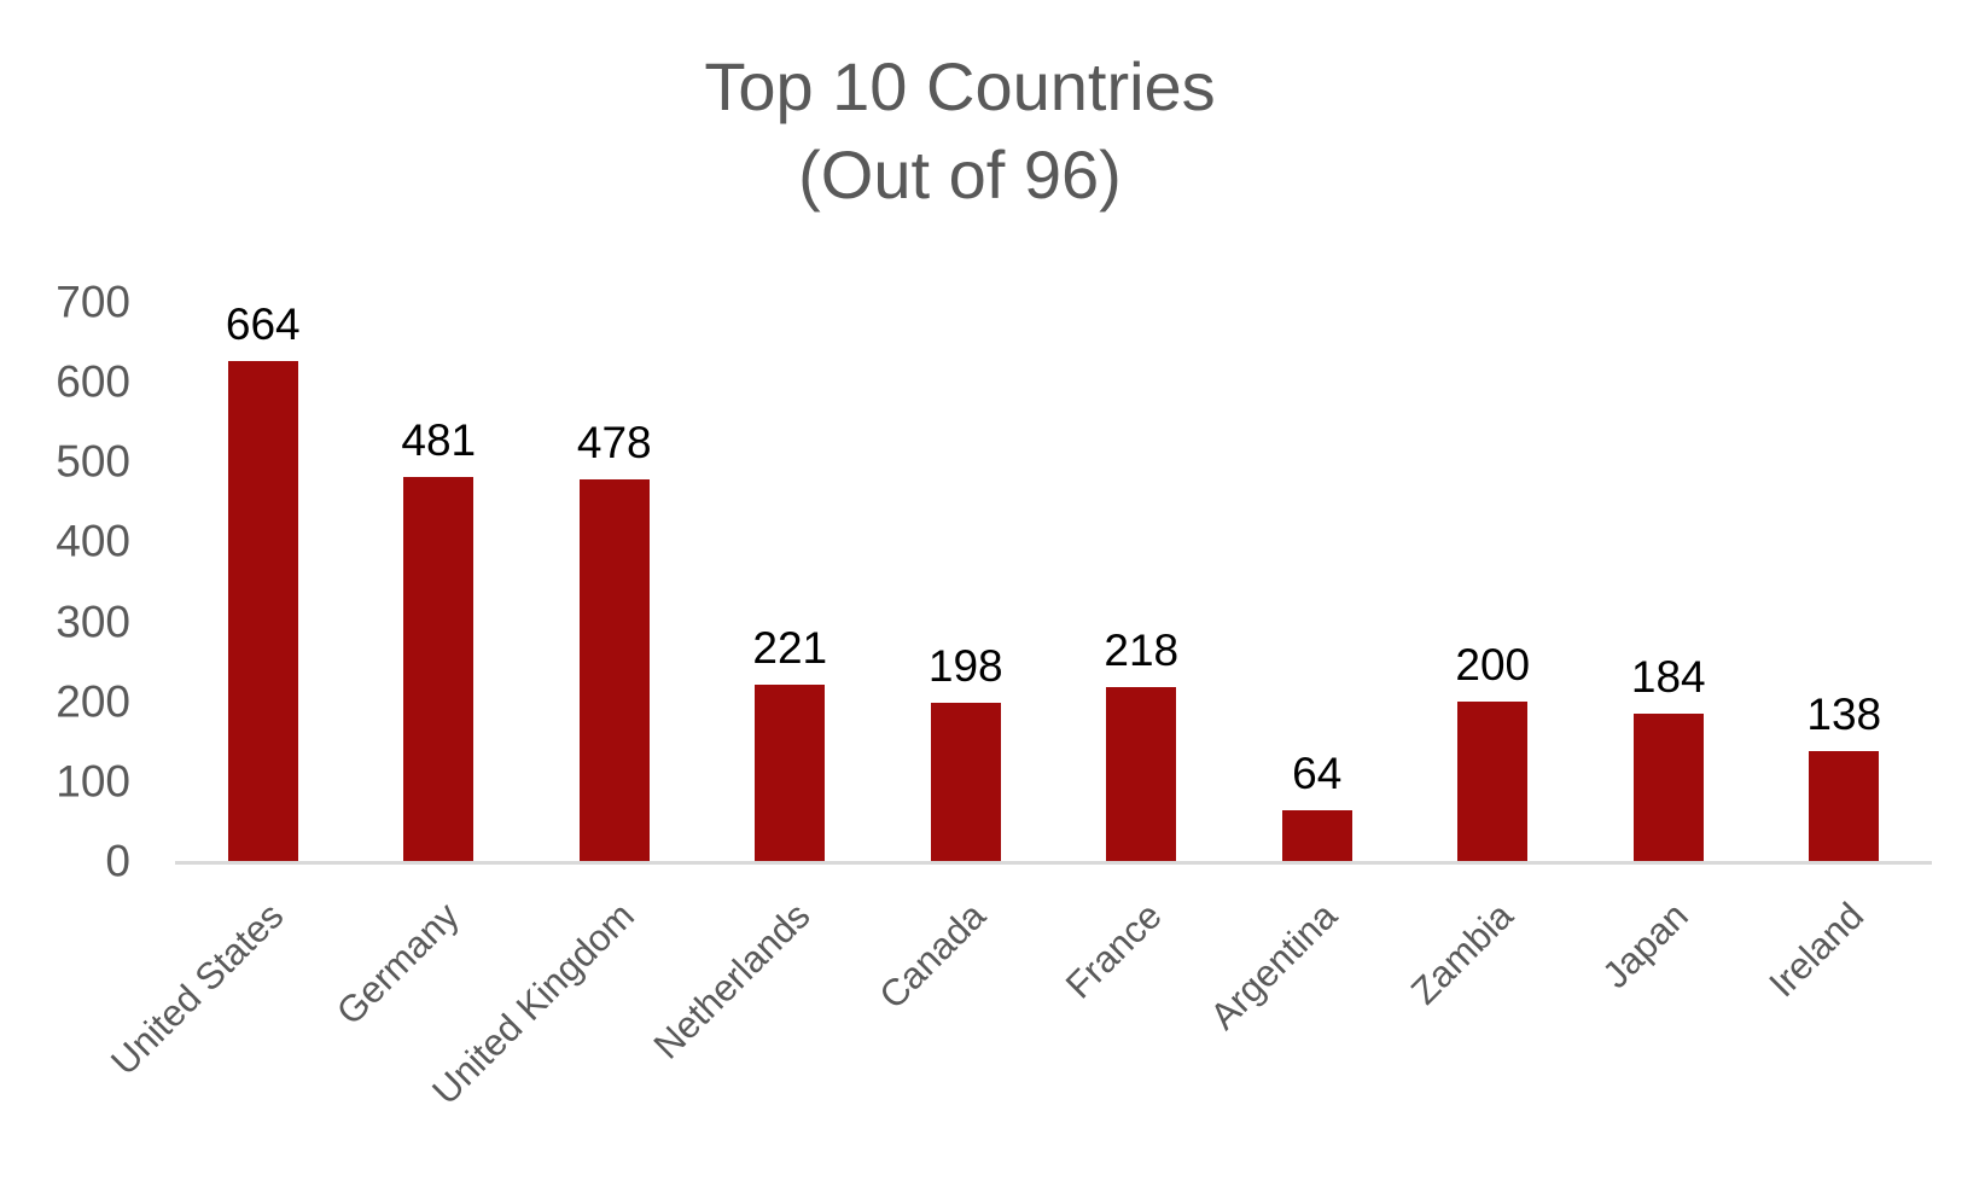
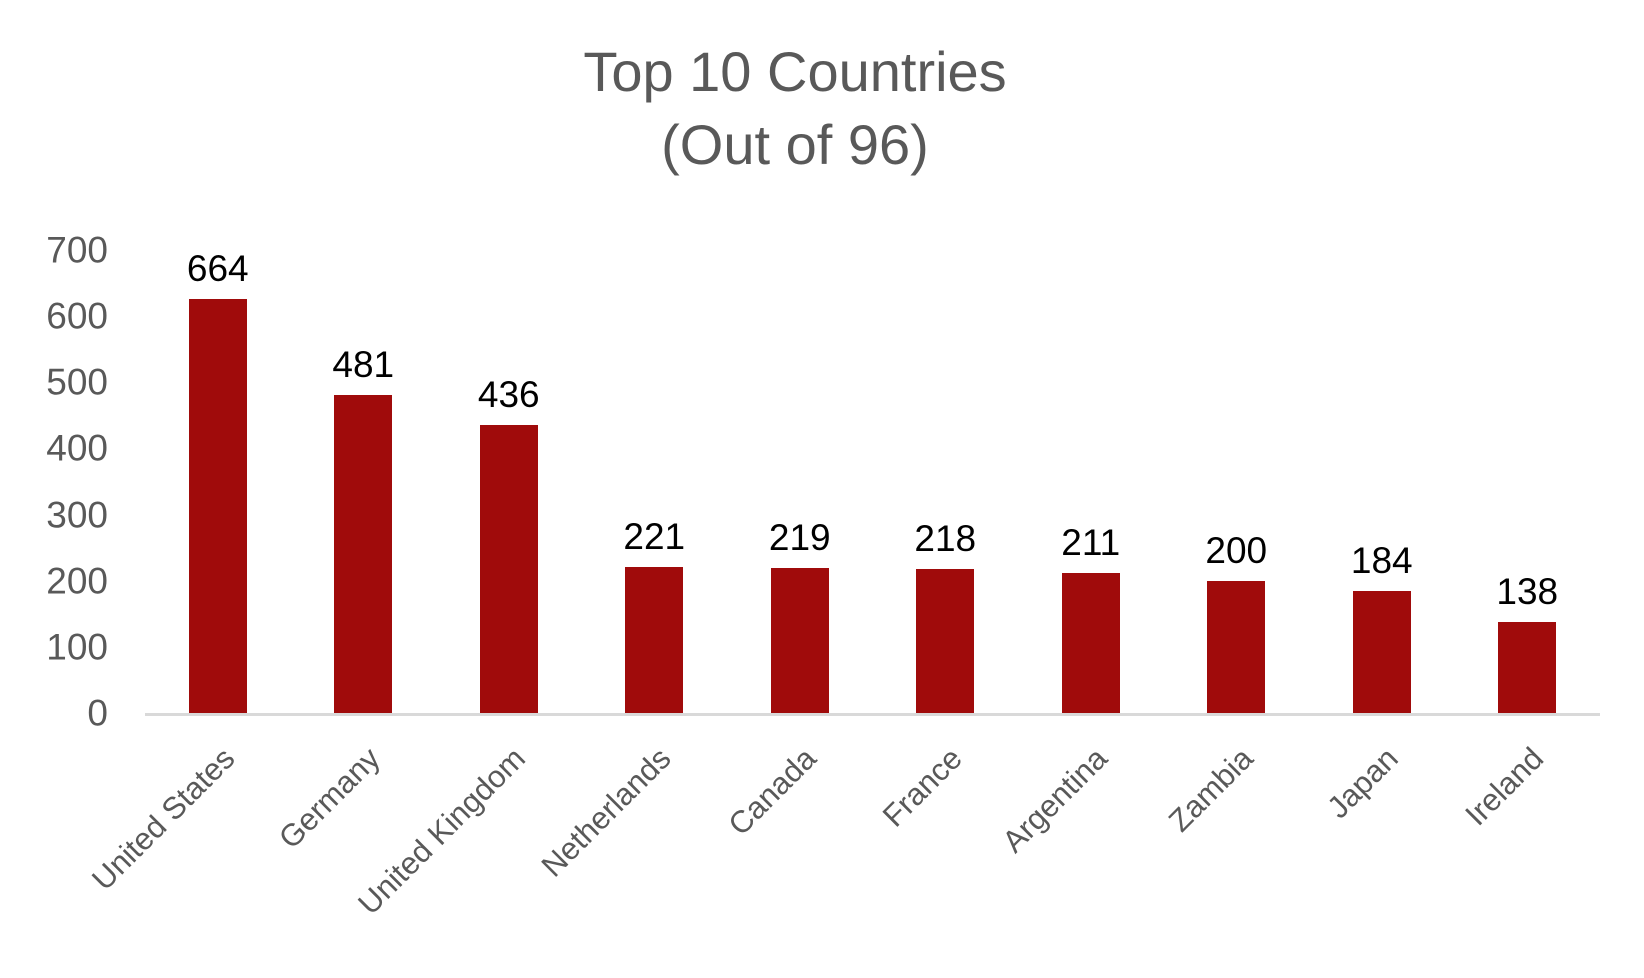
United Kingdom: 478 -> 436
Canada: 198 -> 219
Argentina: 64 -> 211
